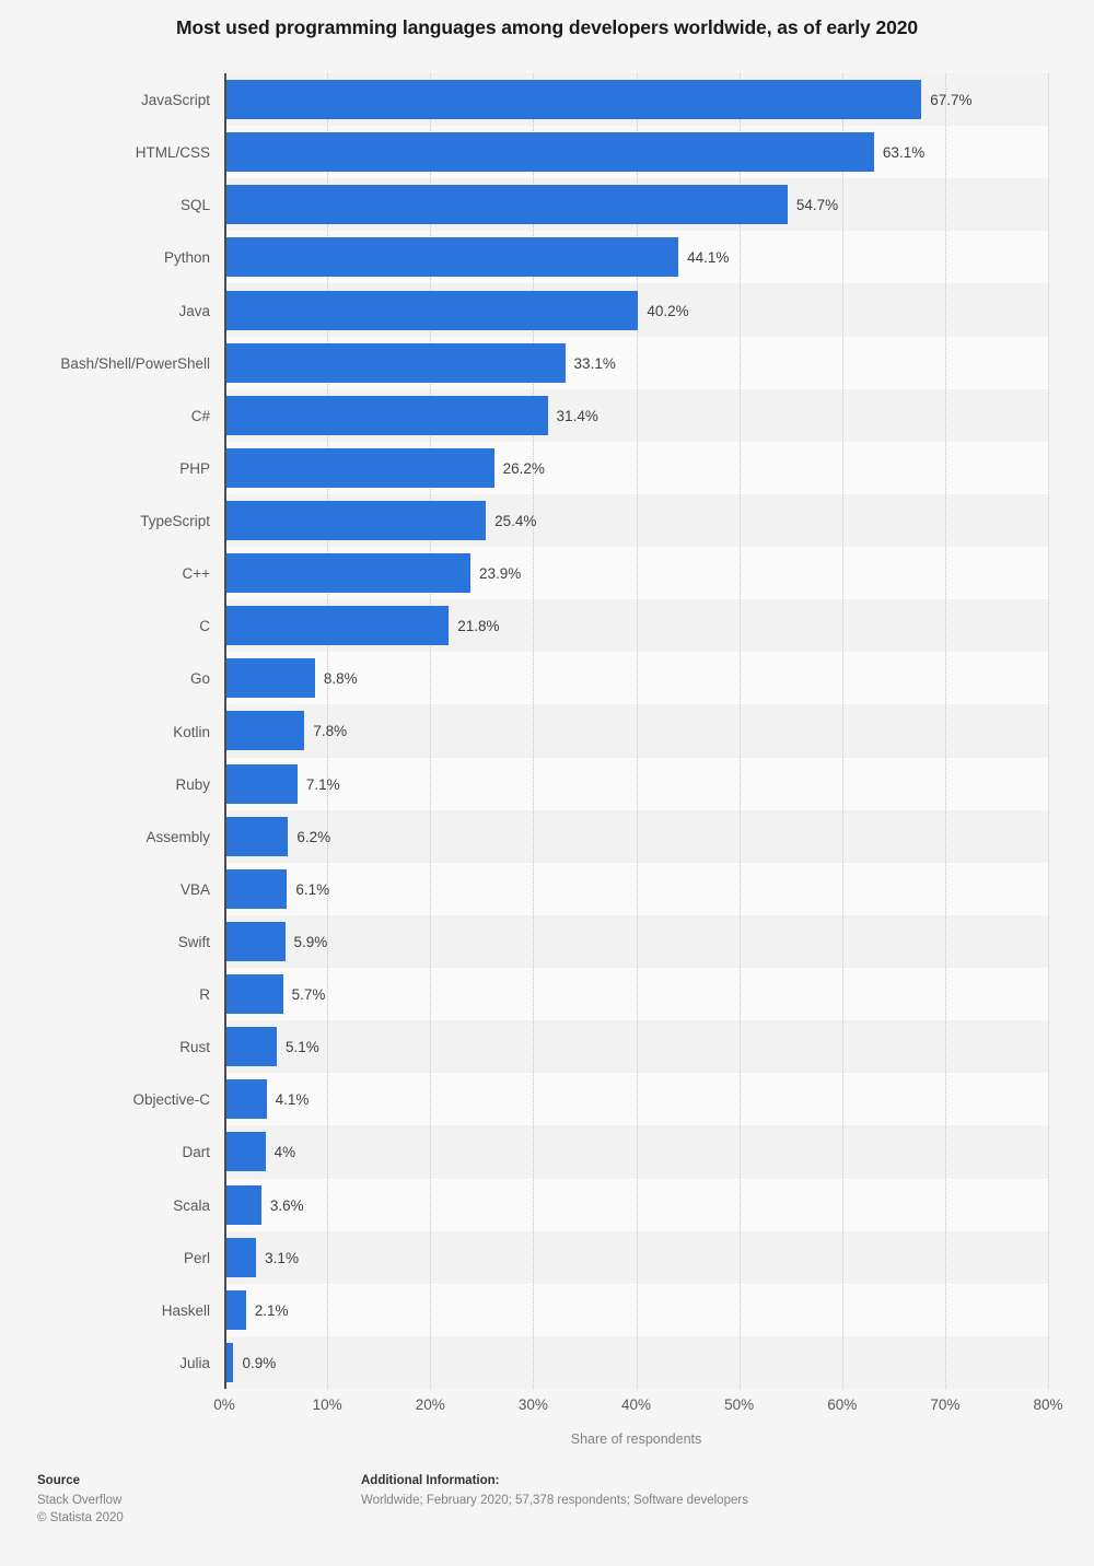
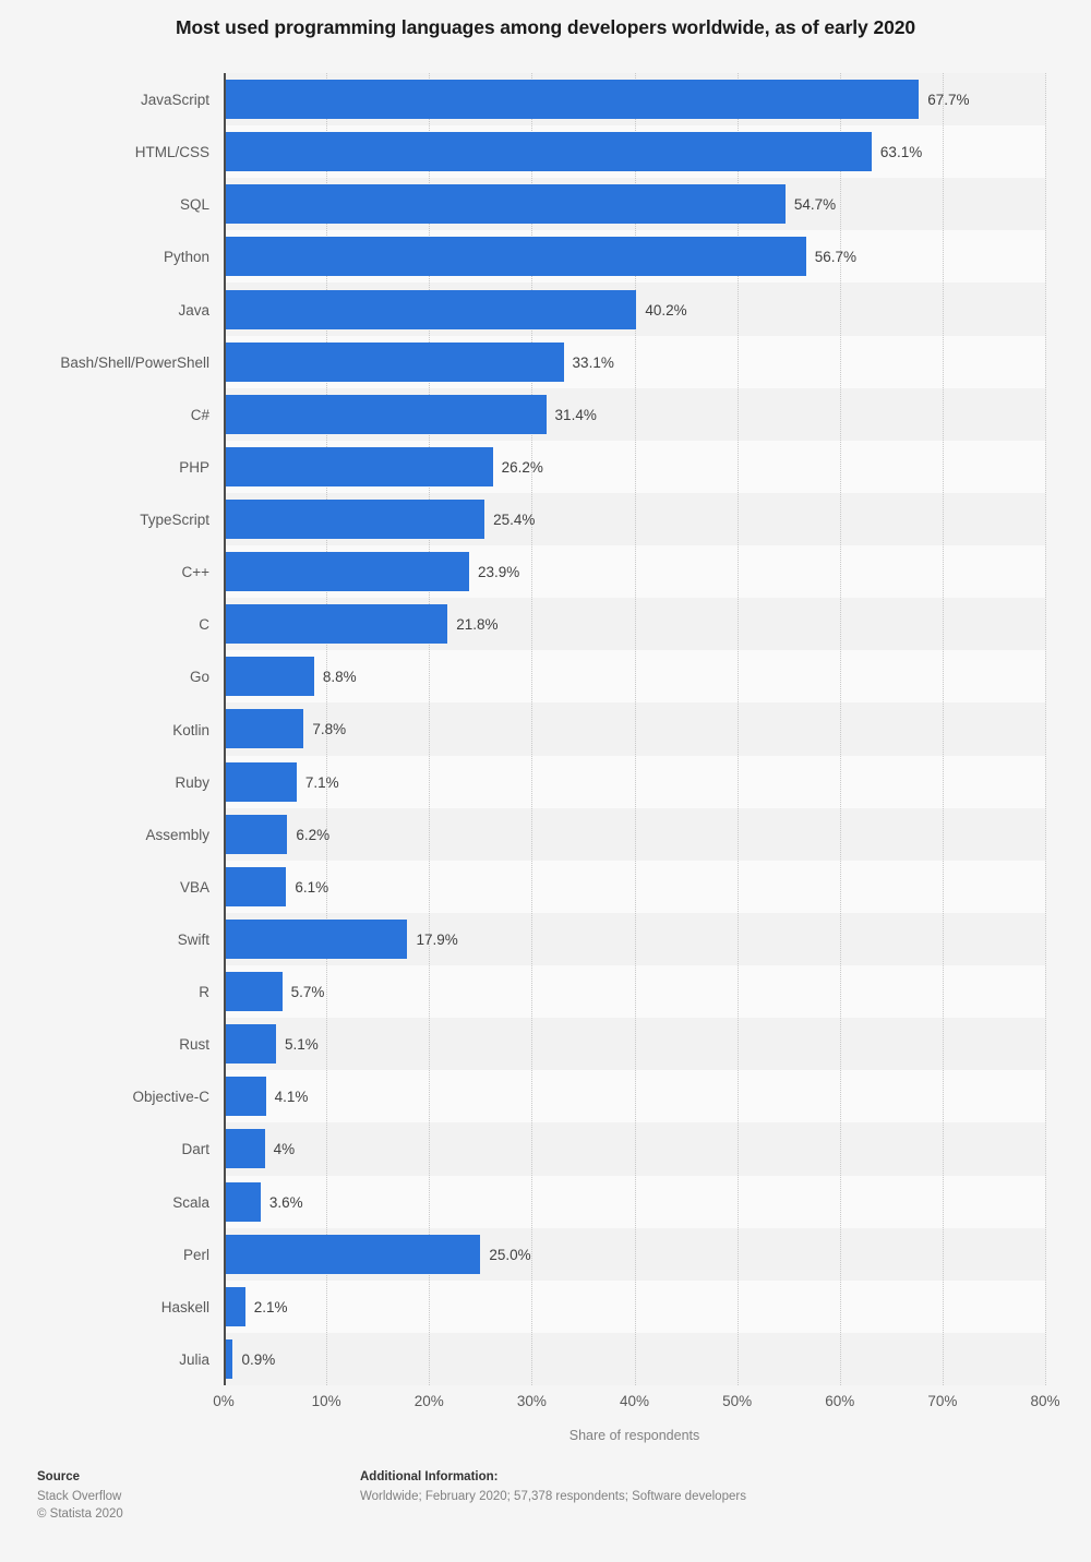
Python: 44.1% -> 56.7%
Swift: 5.9% -> 17.9%
Perl: 3.1% -> 25.0%
